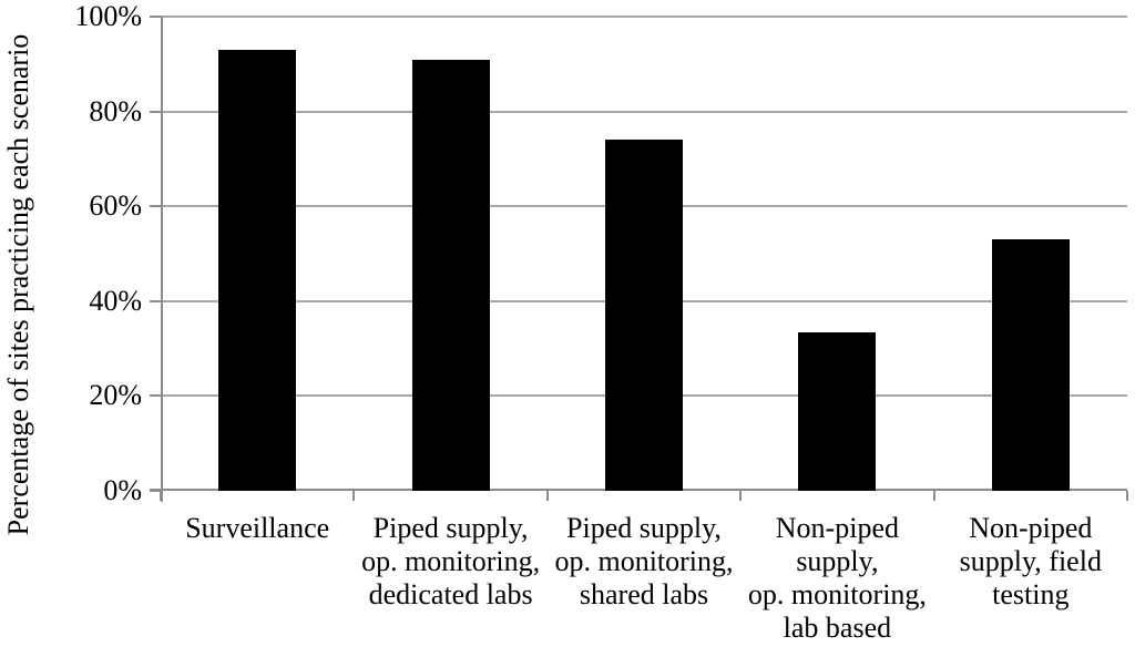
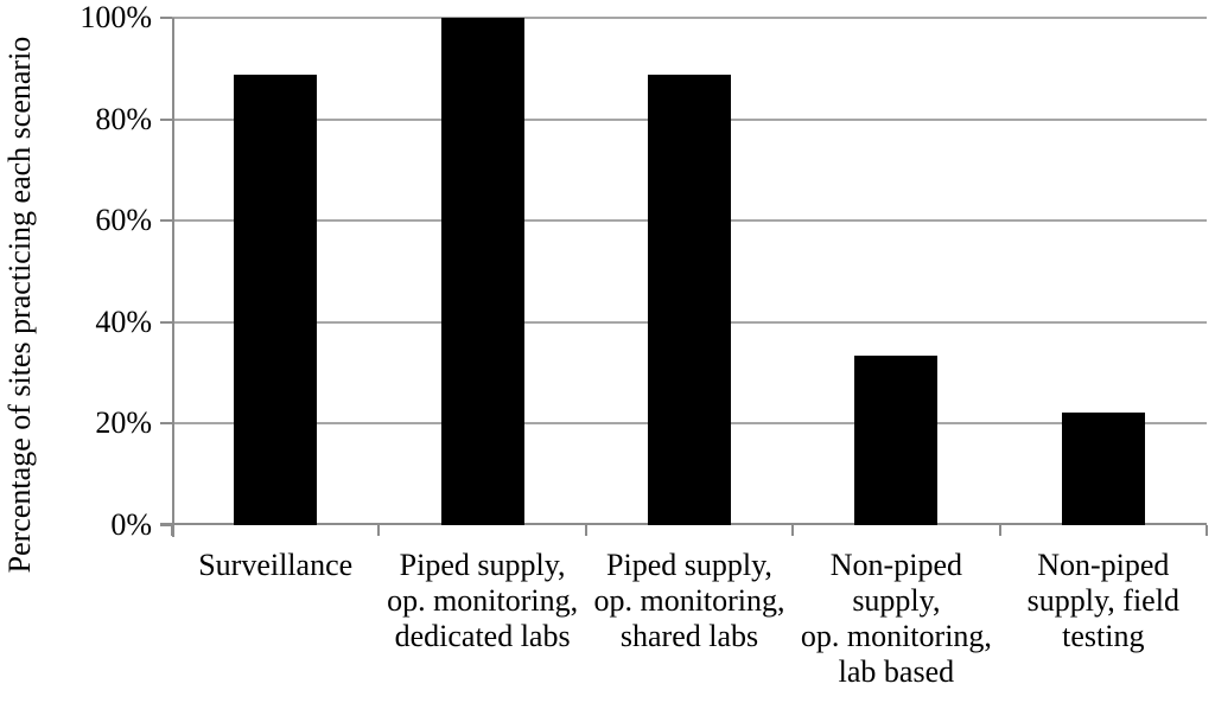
Surveillance: 93% -> 89%
Piped supply, op. monitoring, dedicated labs: 91% -> 100%
Piped supply, op. monitoring, shared labs: 74% -> 89%
Non-piped supply, field testing: 53% -> 22%
